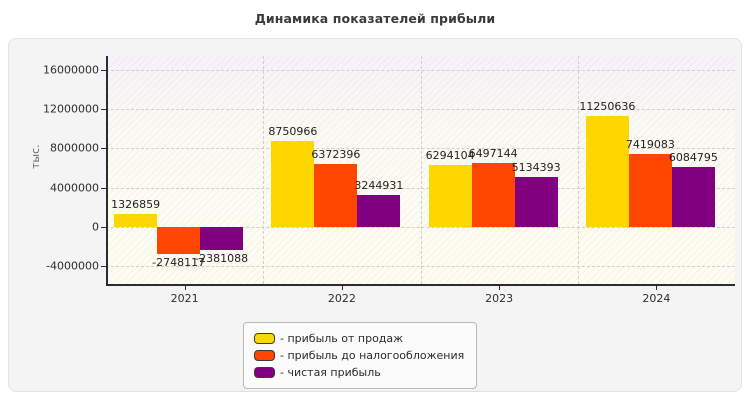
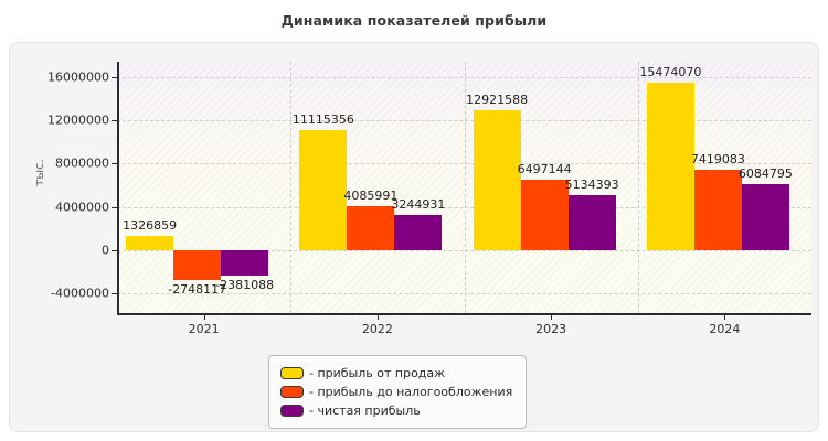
- прибыль от продаж/2022: 8750966 -> 11115356
- прибыль до налогообложения/2022: 6372396 -> 4085991
- прибыль от продаж/2023: 6294104 -> 12921588
- прибыль от продаж/2024: 11250636 -> 15474070
